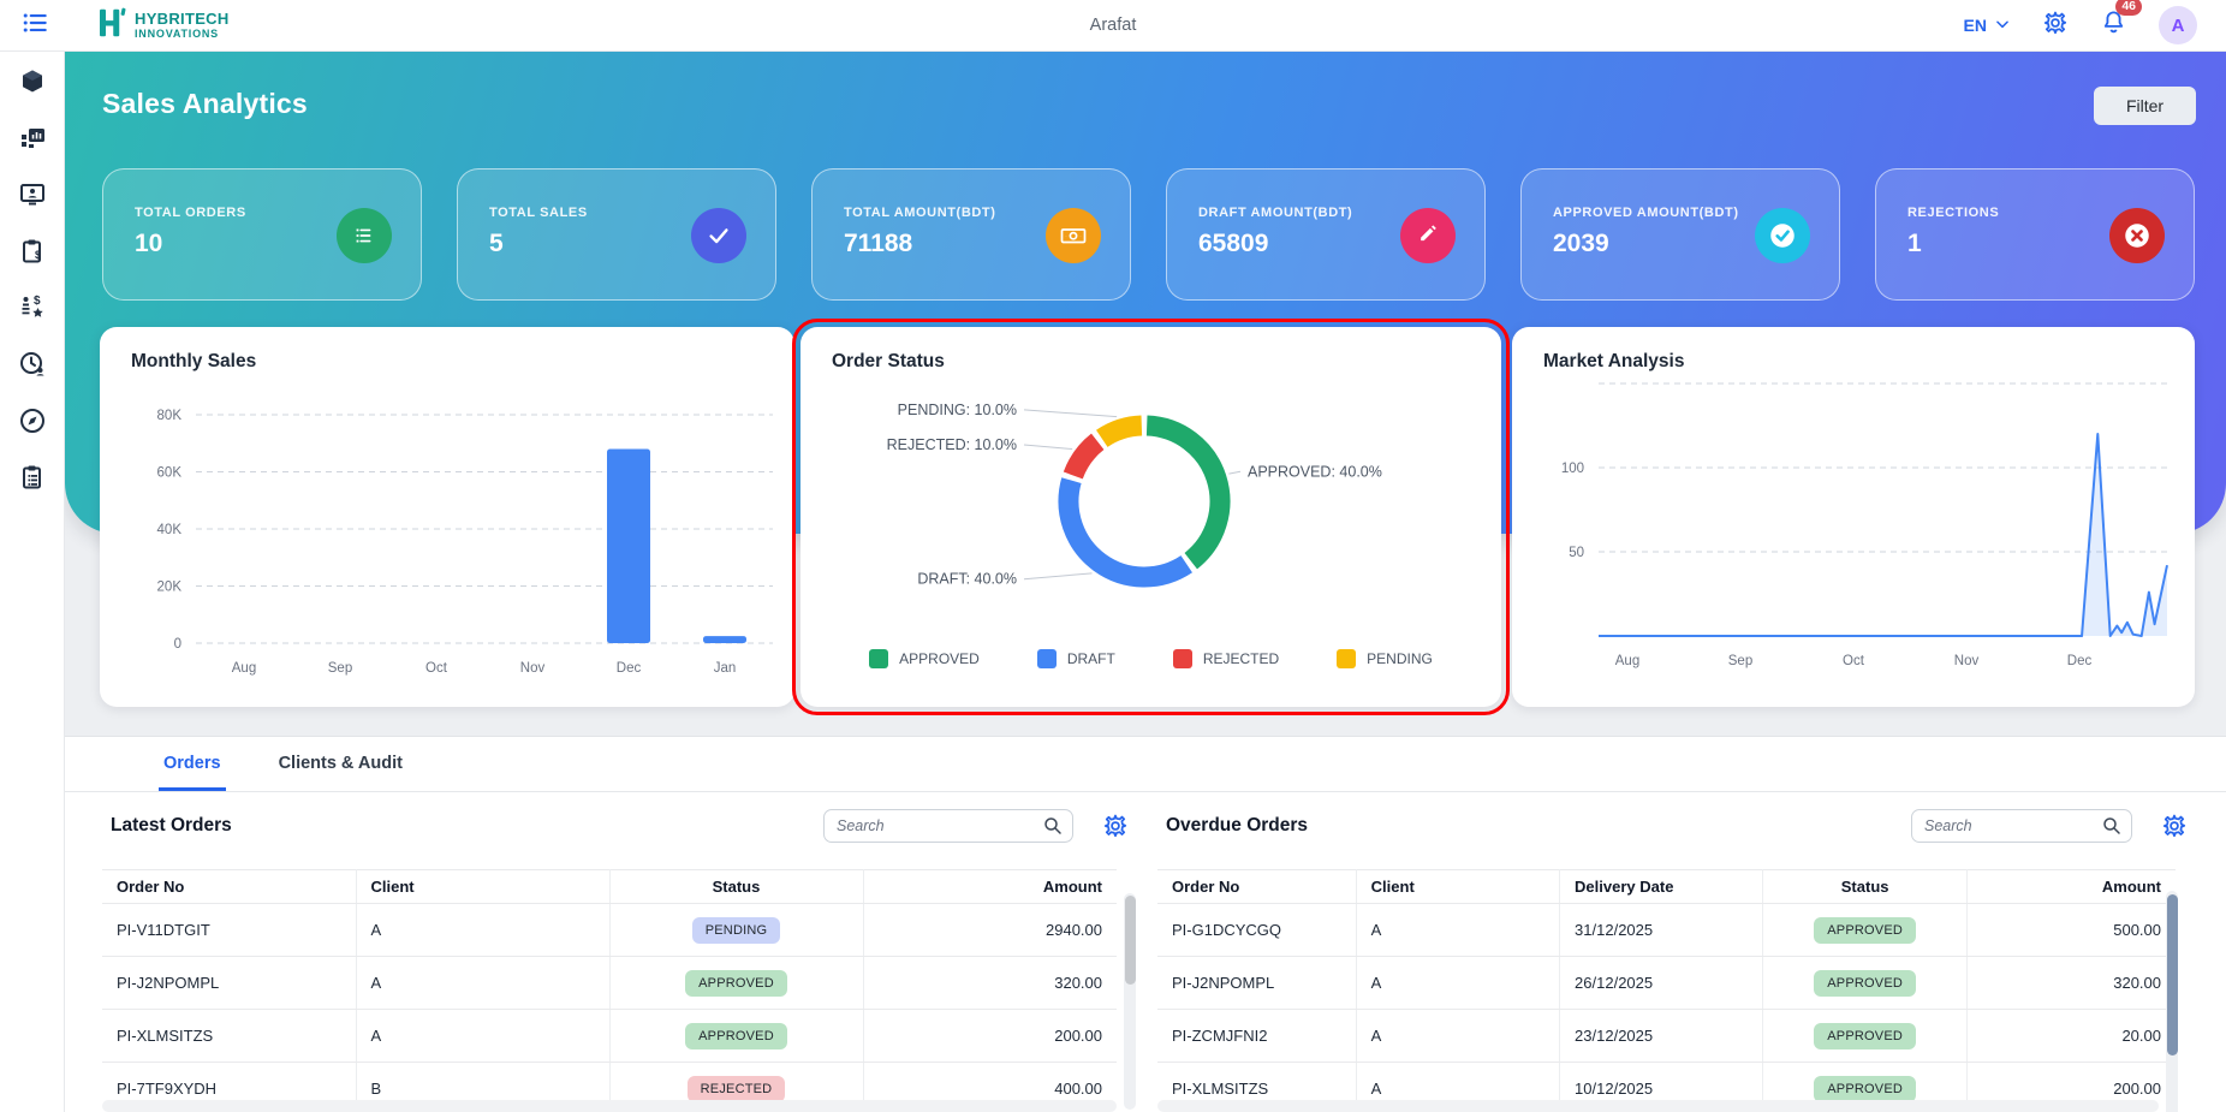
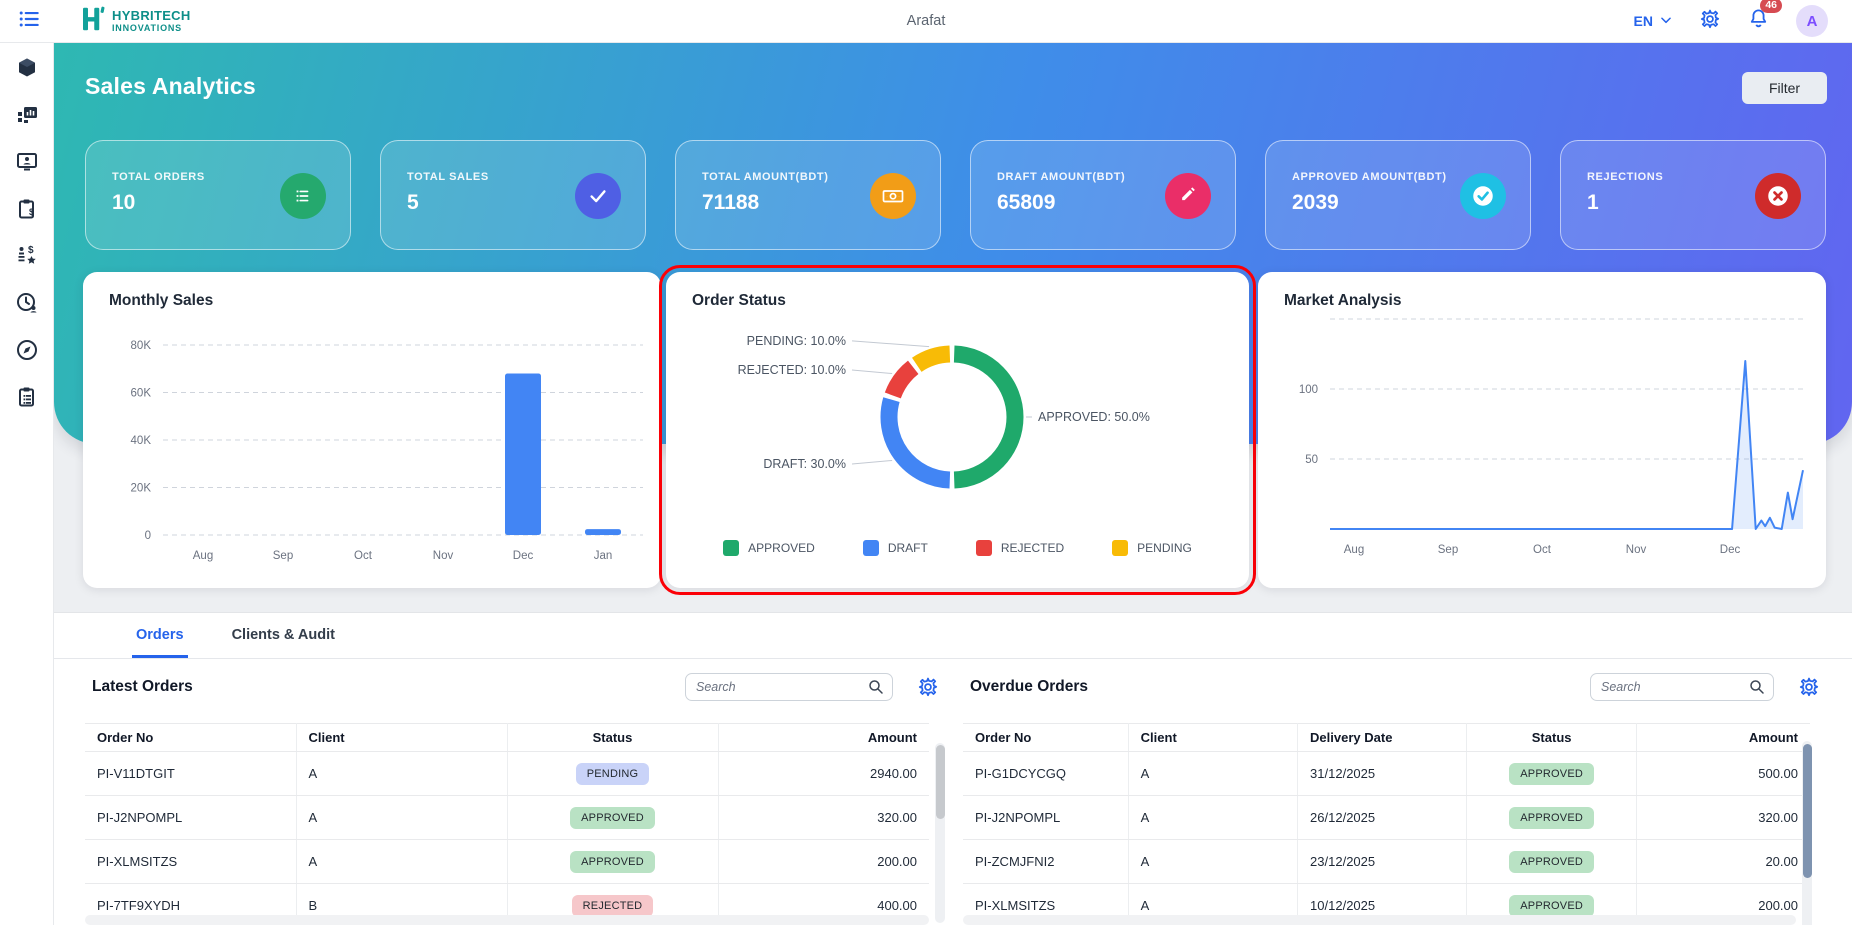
Order Status/APPROVED: 40.0% -> 50.0%
Order Status/DRAFT: 40.0% -> 30.0%
